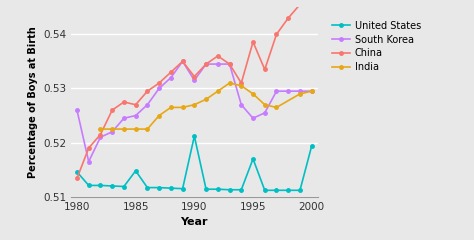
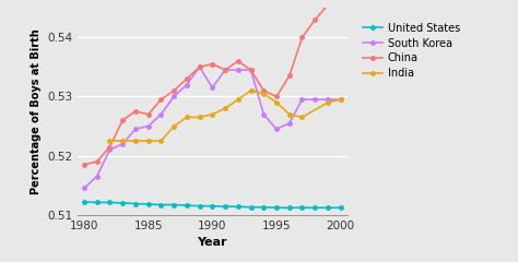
United States/1980: 0.5146 -> 0.5122
South Korea/1980: 0.5260 -> 0.5145
China/1980: 0.5134 -> 0.5185
United States/1985: 0.5148 -> 0.5118
United States/1990: 0.5212 -> 0.5115
China/1990: 0.5322 -> 0.5355
United States/1995: 0.5170 -> 0.5112
China/1995: 0.5386 -> 0.5300
United States/2000: 0.5194 -> 0.5112
